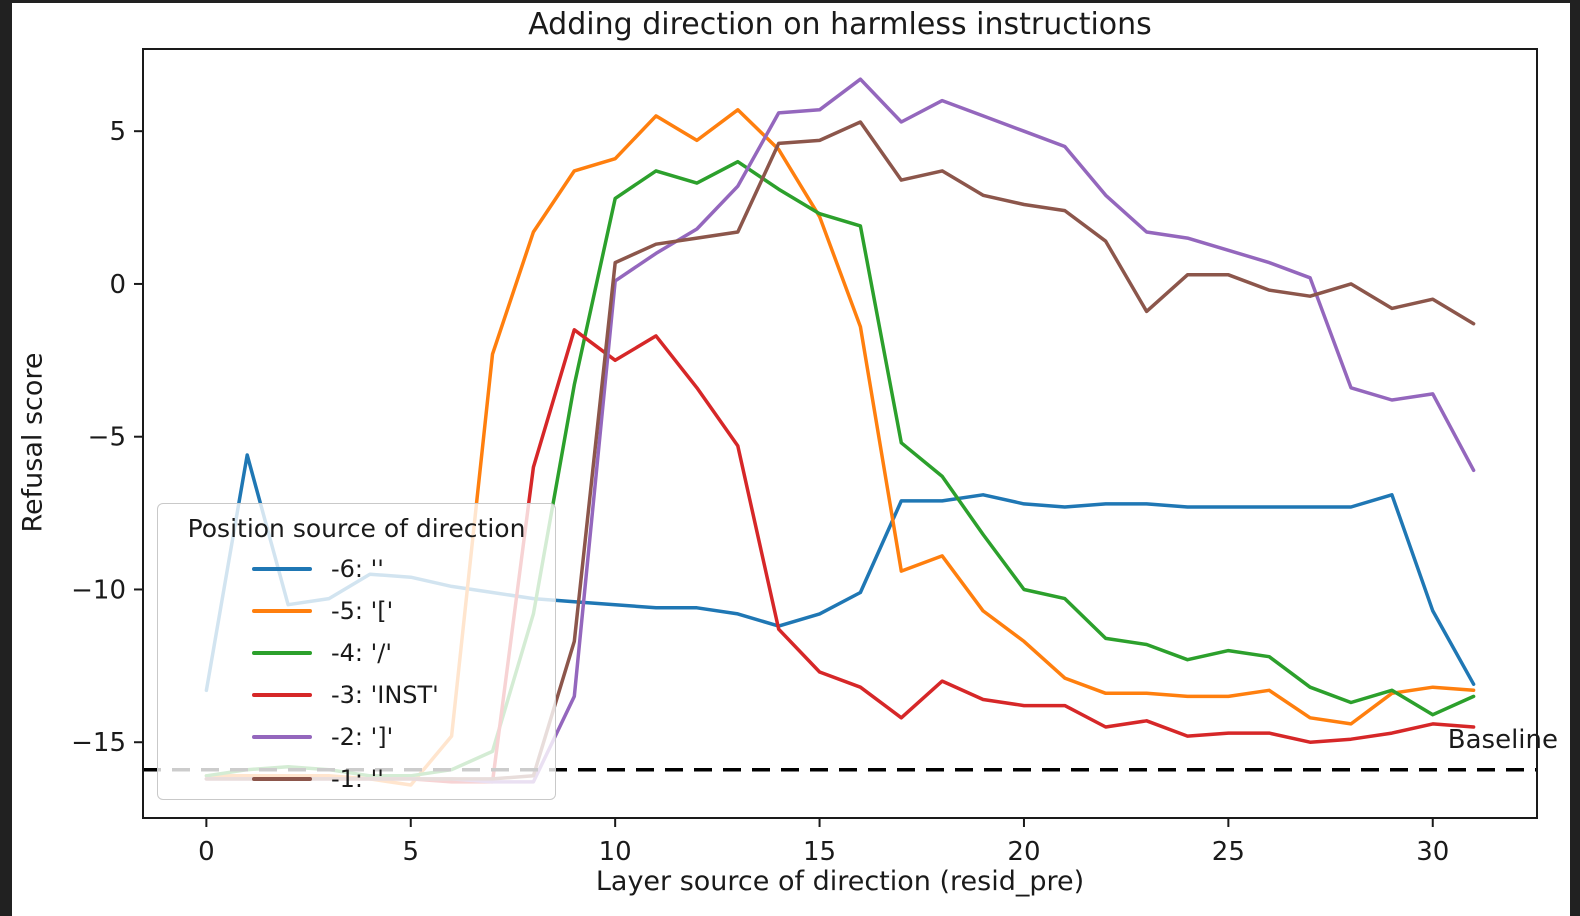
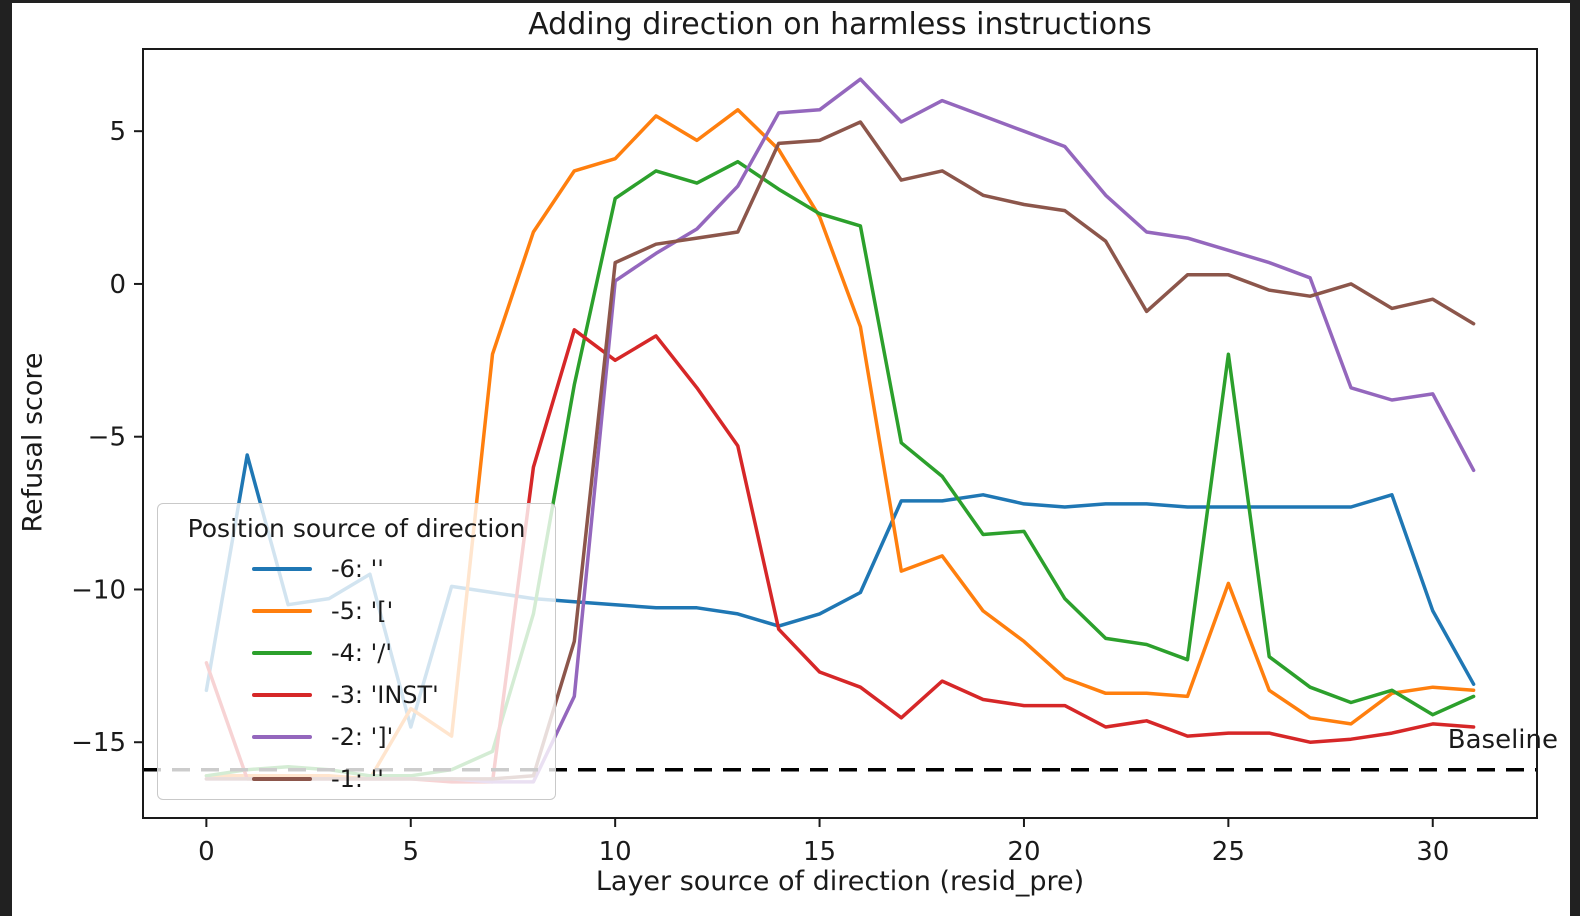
-3: 'INST'/0: -16.2 -> -12.4
-6: ''/5: -9.6 -> -14.5
-5: '['/5: -16.4 -> -13.9
-4: '/'/20: -10.0 -> -8.1
-5: '['/25: -13.5 -> -9.8
-4: '/'/25: -12.0 -> -2.3
